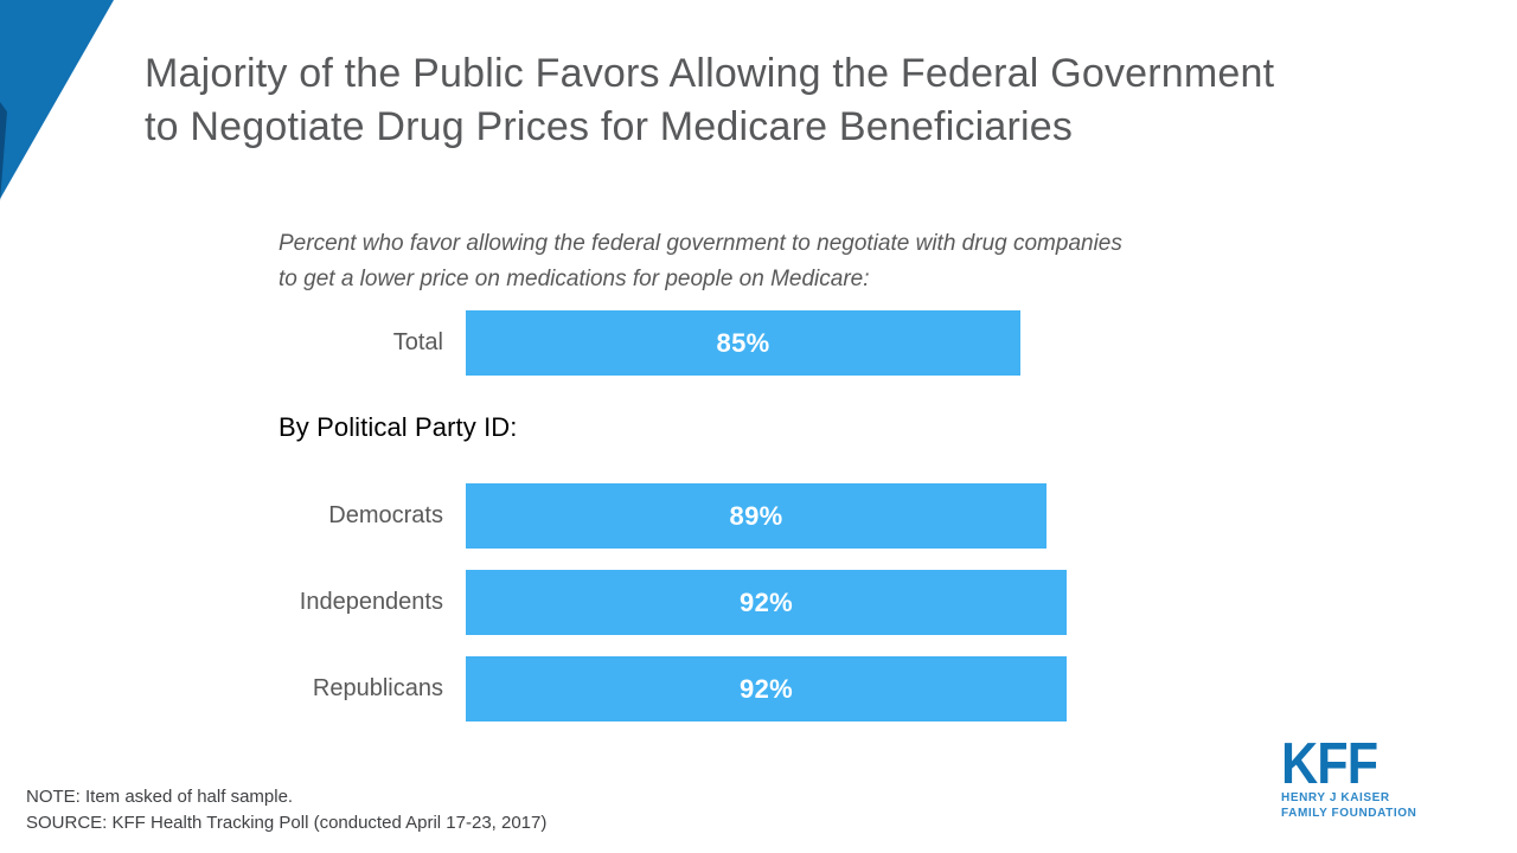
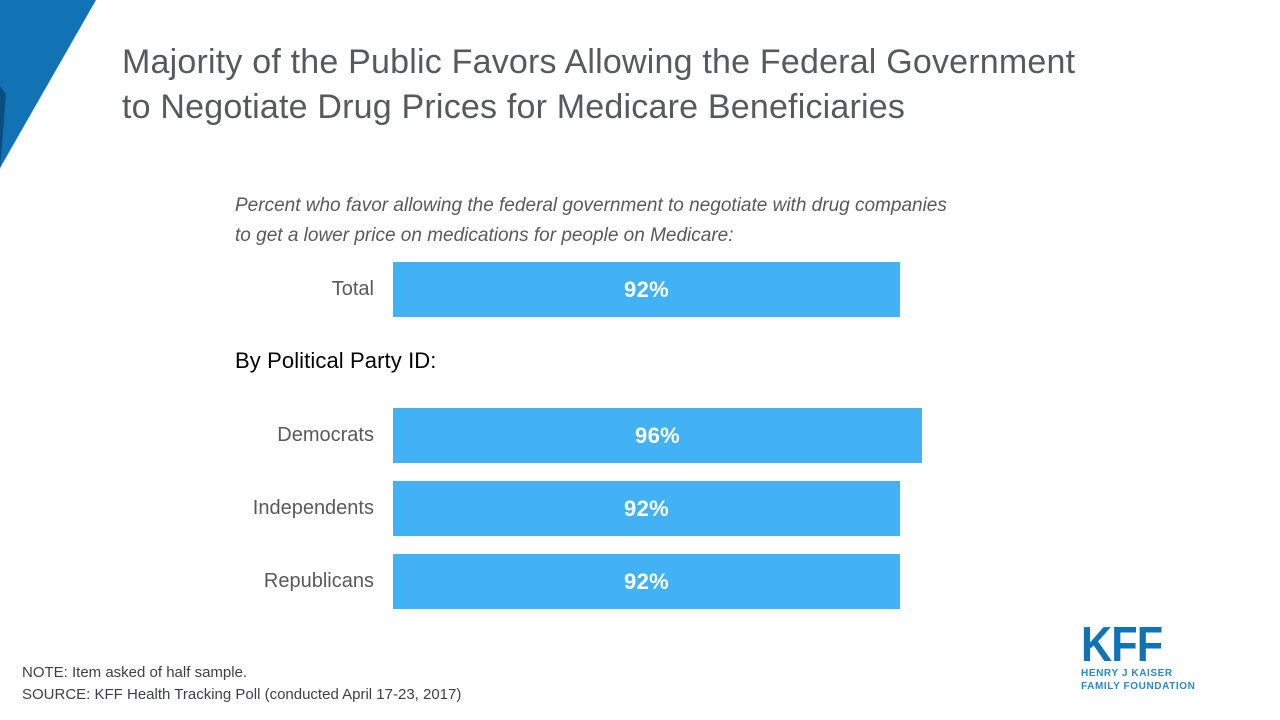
Total: 85% -> 92%
Democrats: 89% -> 96%
